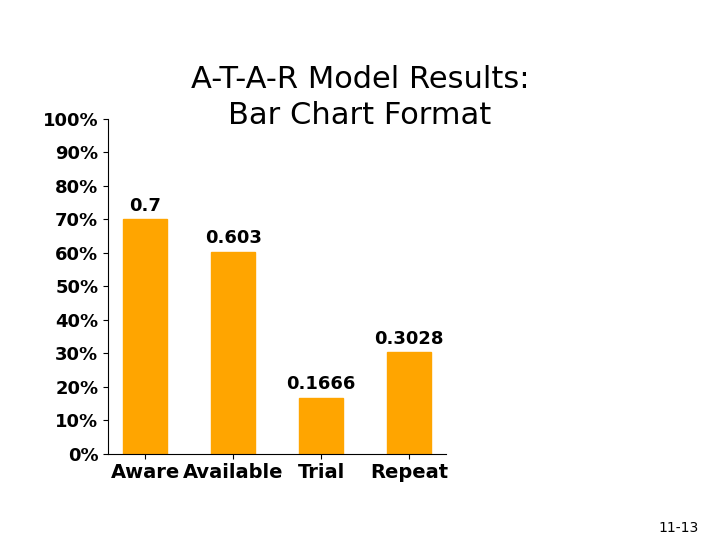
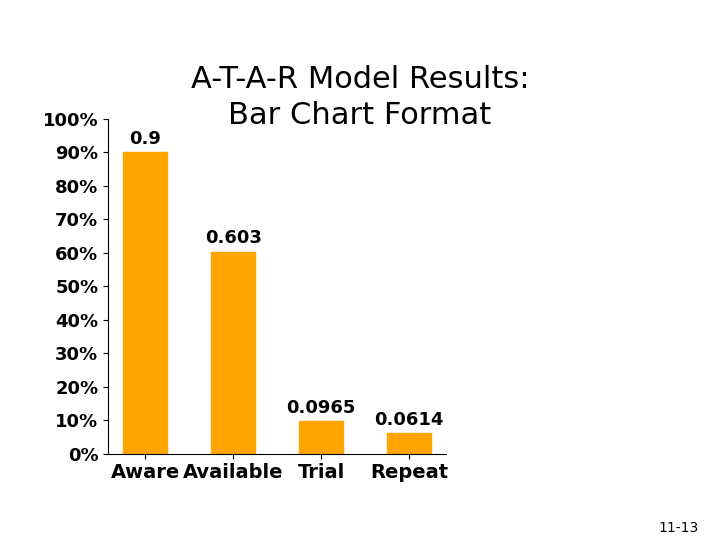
Aware: 0.7 -> 0.9
Trial: 0.1666 -> 0.0965
Repeat: 0.3028 -> 0.0614
